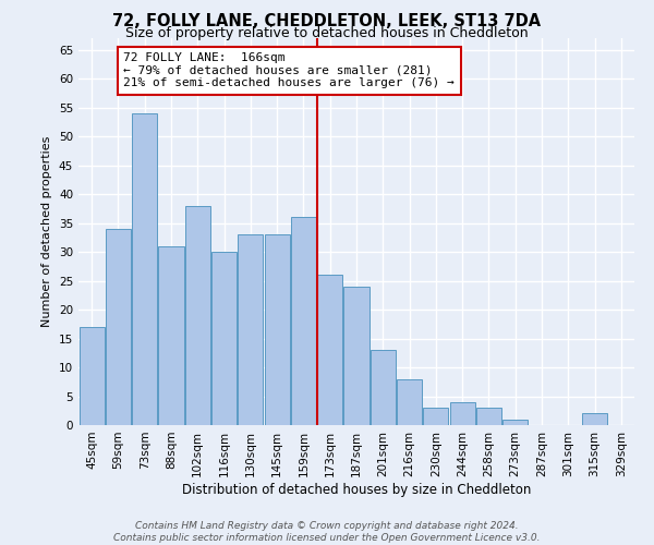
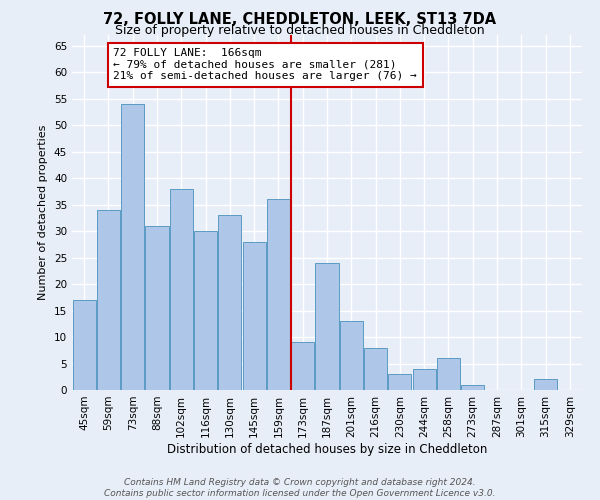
145sqm: 33 -> 28
173sqm: 26 -> 9
258sqm: 3 -> 6
